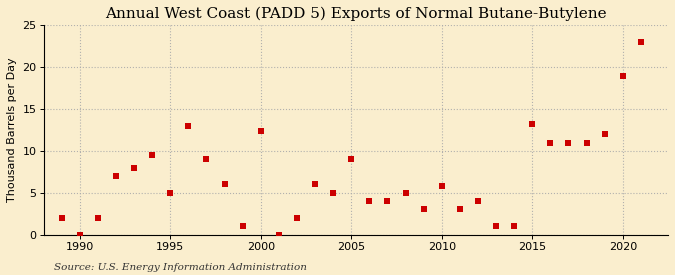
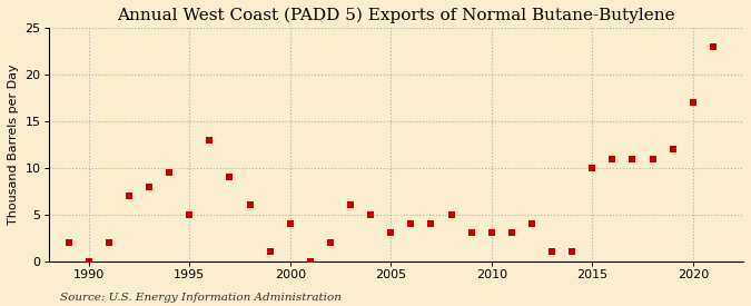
2000: 12.4 -> 4.0
2005: 9.0 -> 3.0
2010: 5.8 -> 3.0
2015: 13.2 -> 10.0
2020: 19.0 -> 17.0
